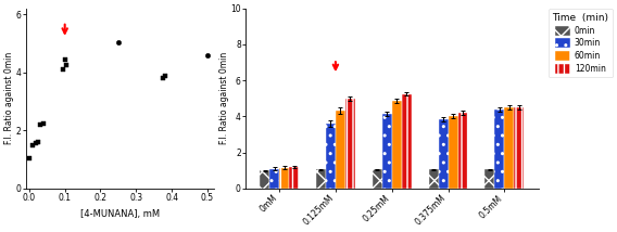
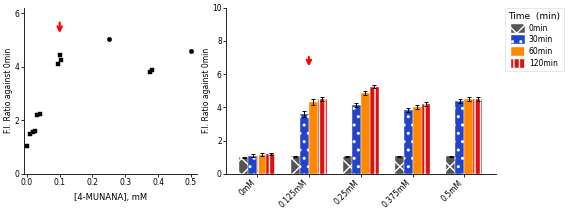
120min/0.125mM: 5.0 -> 4.5
